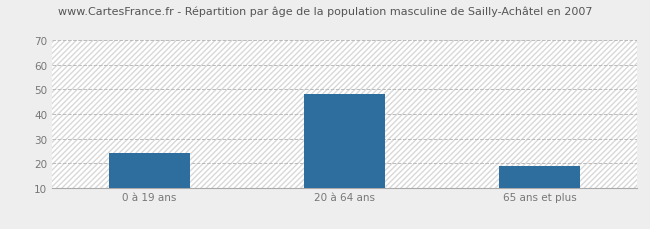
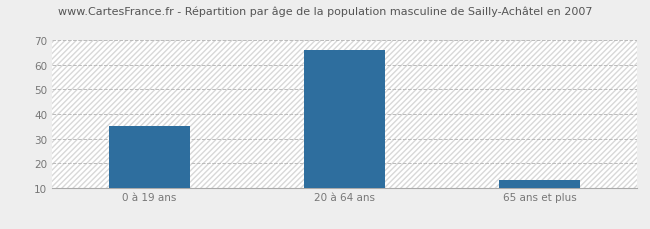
0 à 19 ans: 24 -> 35
20 à 64 ans: 48 -> 66
65 ans et plus: 19 -> 13
